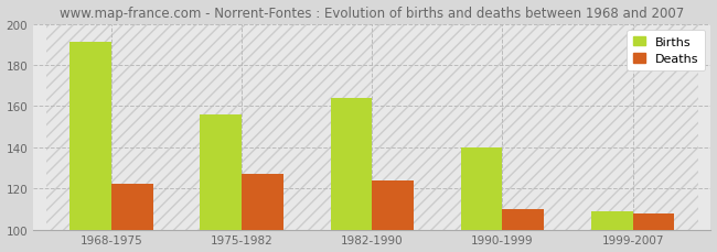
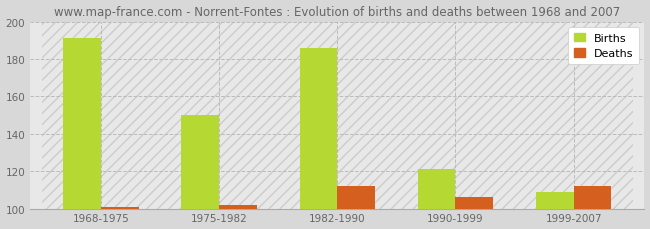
Deaths/1968-1975: 122 -> 101
Births/1975-1982: 156 -> 150
Deaths/1975-1982: 127 -> 102
Births/1982-1990: 164 -> 186
Deaths/1982-1990: 124 -> 112
Births/1990-1999: 140 -> 121
Deaths/1990-1999: 110 -> 106
Deaths/1999-2007: 108 -> 112
